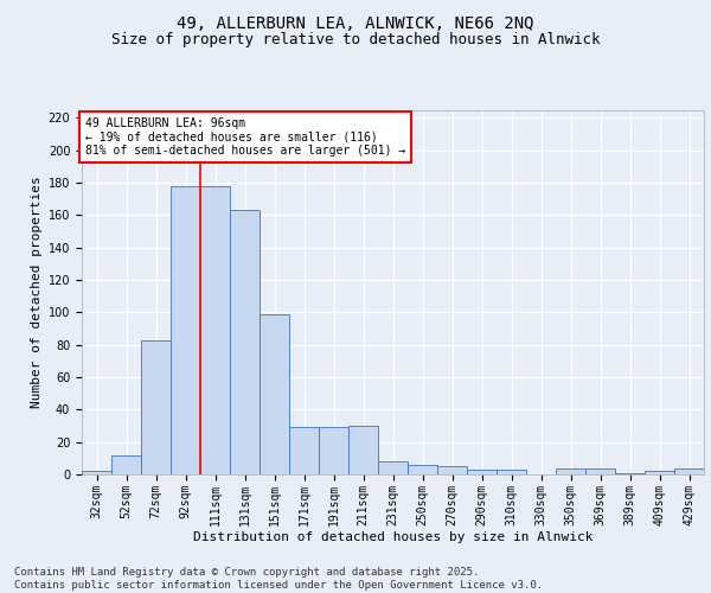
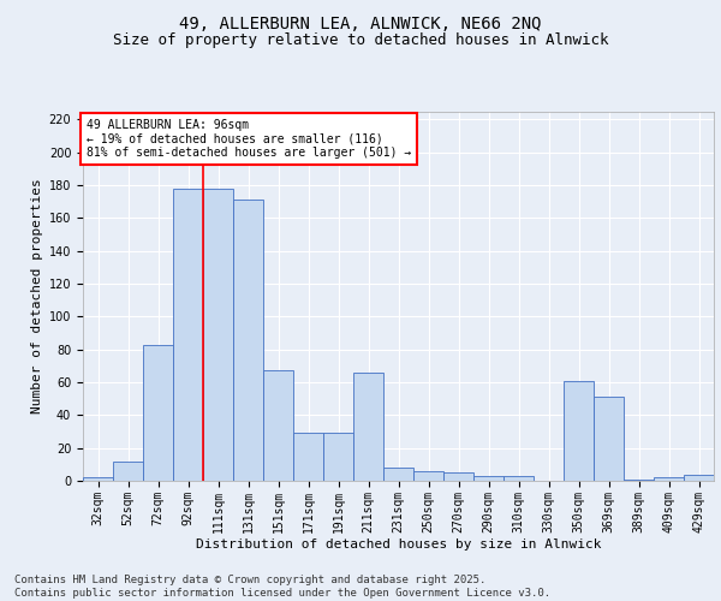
131sqm: 163 -> 171
151sqm: 99 -> 67
211sqm: 30 -> 66
350sqm: 4 -> 61
369sqm: 4 -> 51
